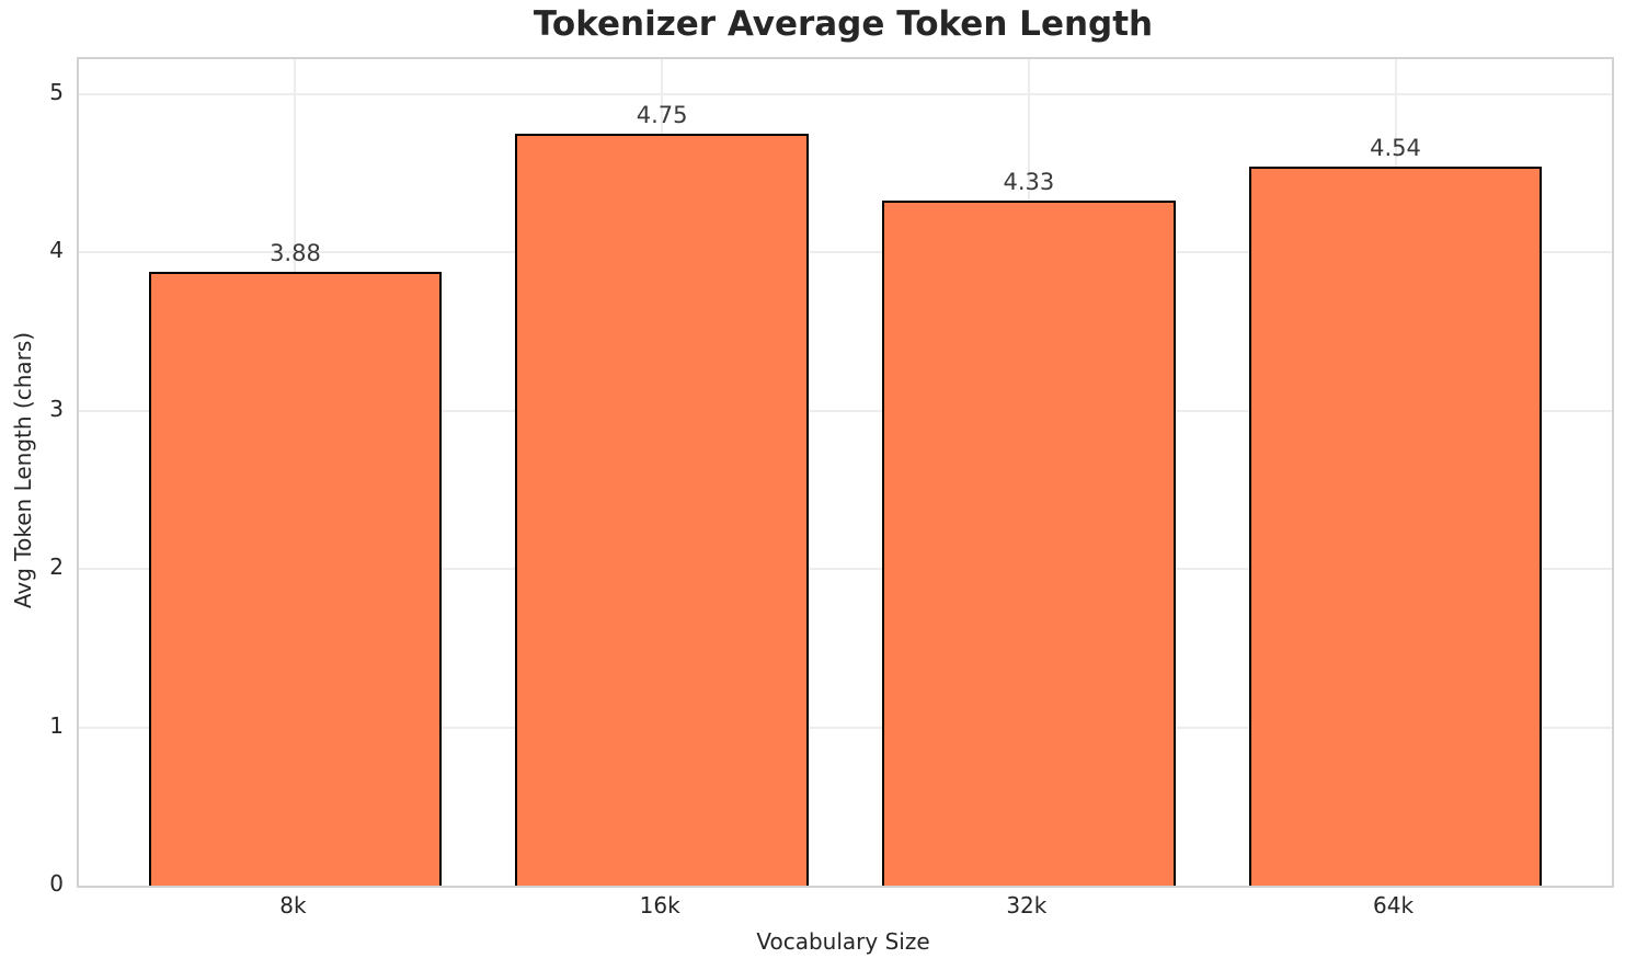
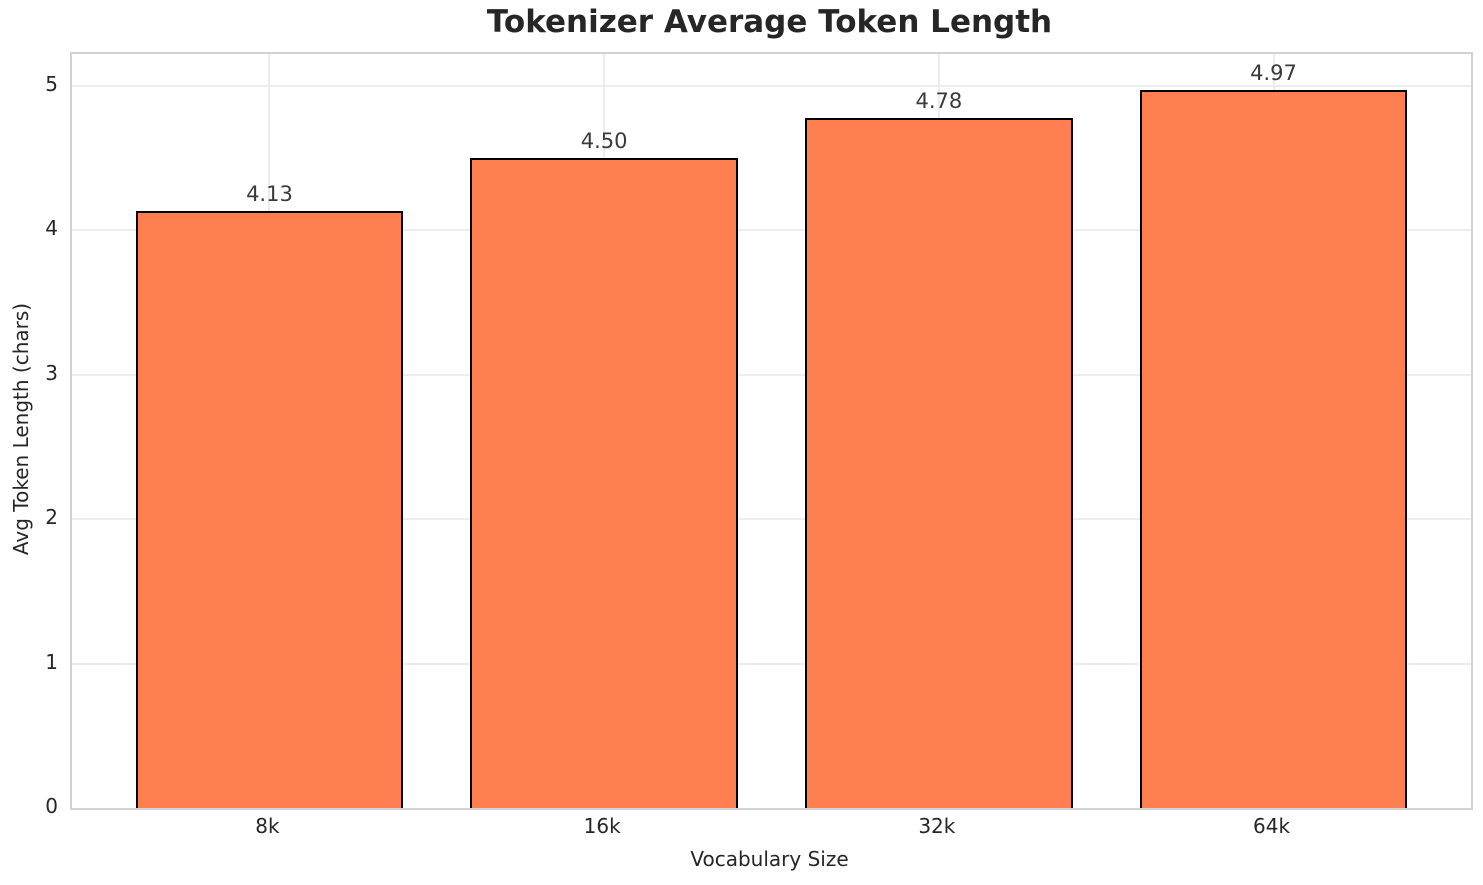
8k: 3.88 -> 4.13
16k: 4.75 -> 4.50
32k: 4.33 -> 4.78
64k: 4.54 -> 4.97
